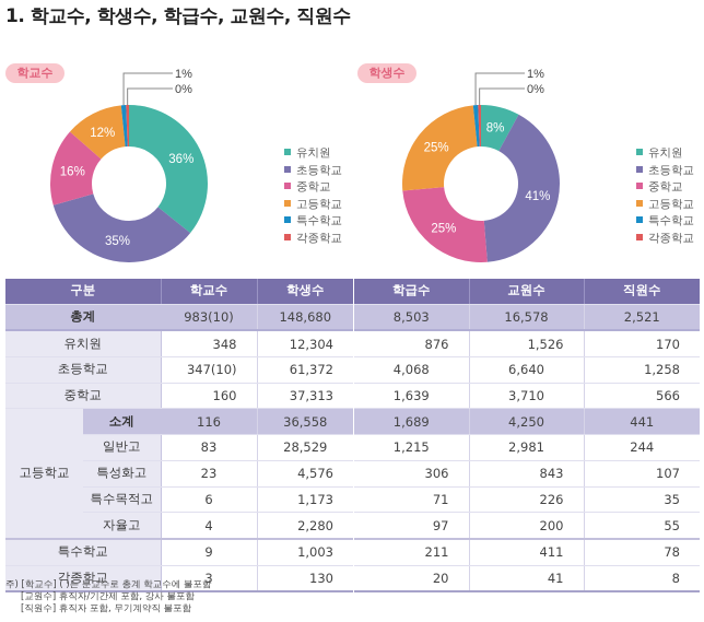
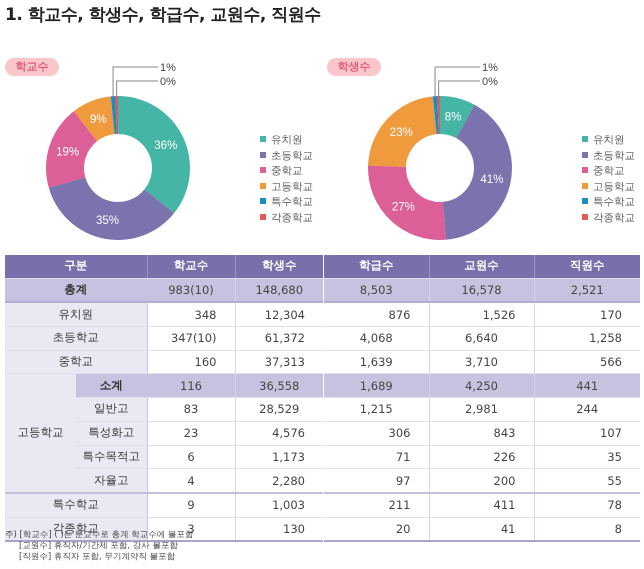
학교수/중학교: 16% -> 19%
학교수/고등학교: 12% -> 9%
학생수/중학교: 25% -> 27%
학생수/고등학교: 25% -> 23%
